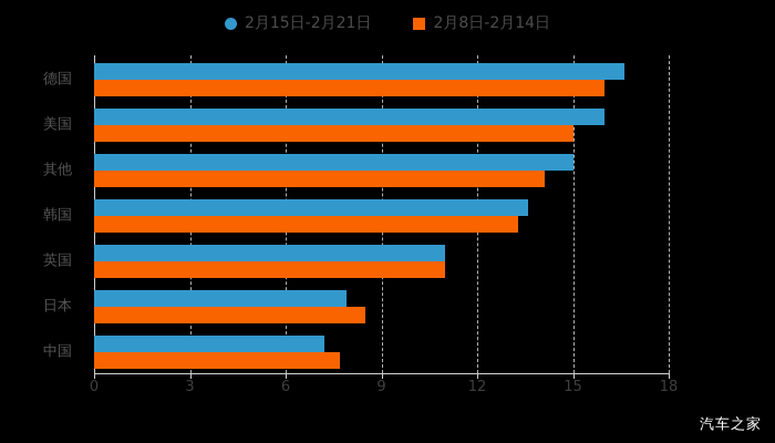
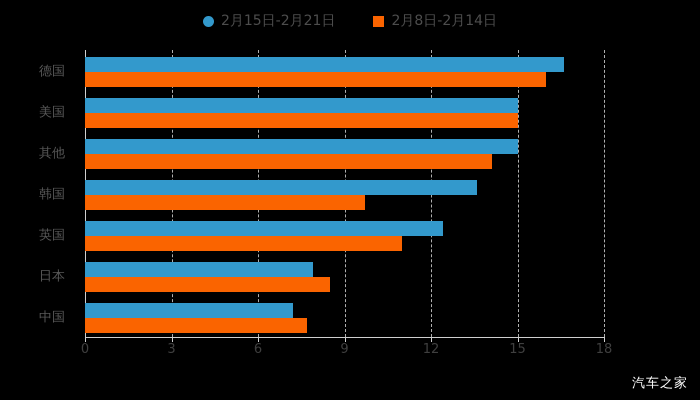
2月15日-2月21日/美国: 16.0 -> 15.0
2月8日-2月14日/韩国: 13.3 -> 9.7
2月15日-2月21日/英国: 11.0 -> 12.4
